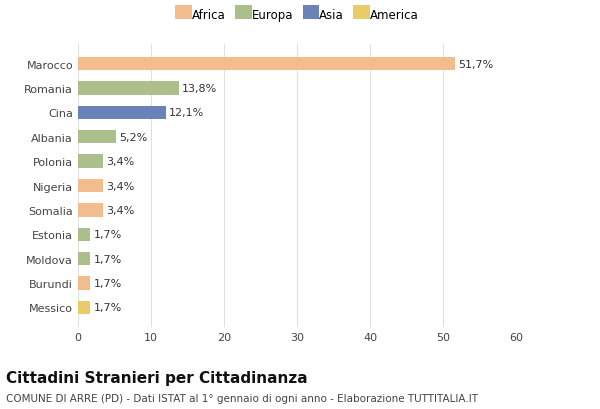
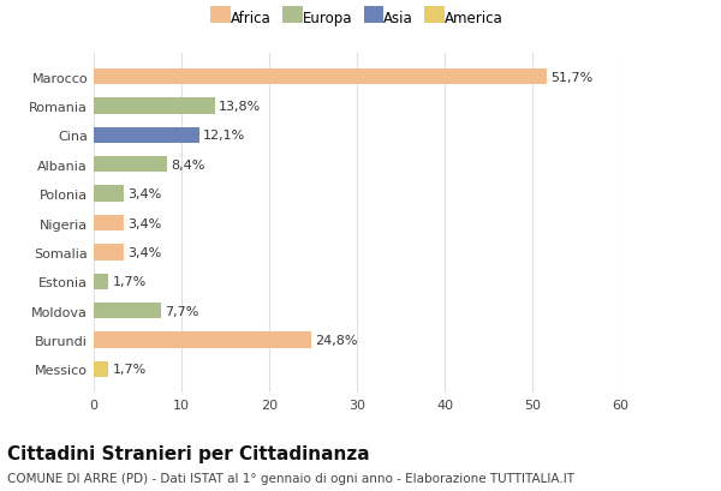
Albania: 5,2% -> 8,4%
Moldova: 1,7% -> 7,7%
Burundi: 1,7% -> 24,8%
